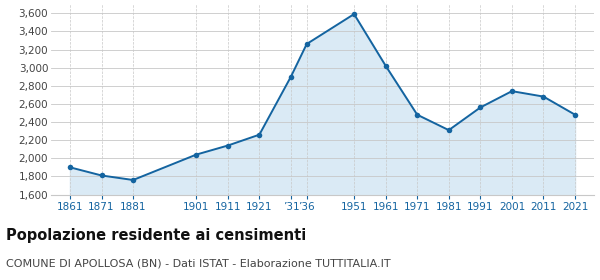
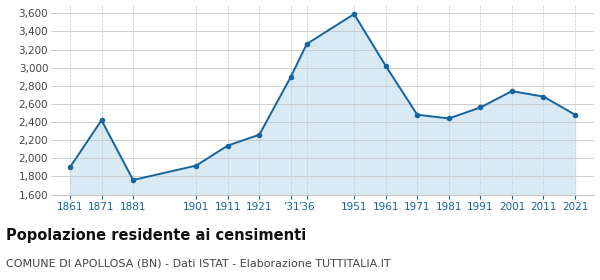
1871: 1,810 -> 2,420
1901: 2,040 -> 1,920
1981: 2,310 -> 2,440
